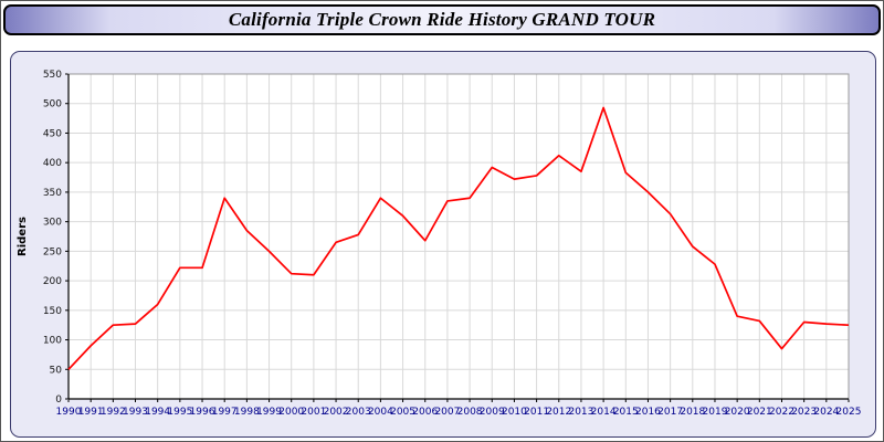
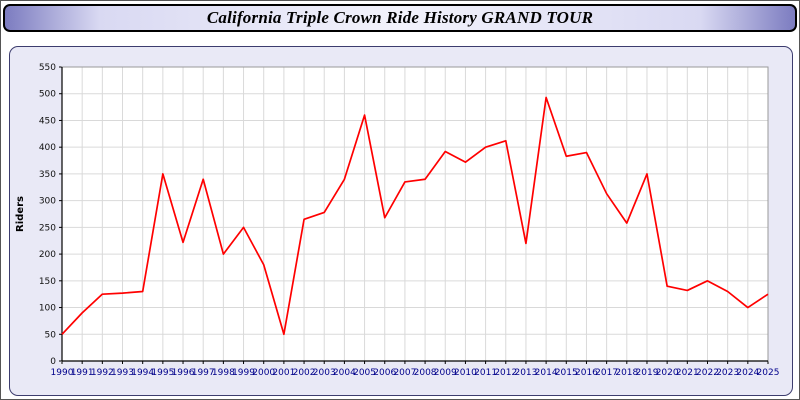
1994: 160 -> 130
1995: 220 -> 350
1998: 280 -> 200
2000: 210 -> 180
2001: 210 -> 50
2005: 310 -> 460
2011: 380 -> 400
2013: 380 -> 220
2016: 350 -> 390
2019: 230 -> 350
2022: 80 -> 150
2024: 130 -> 100
